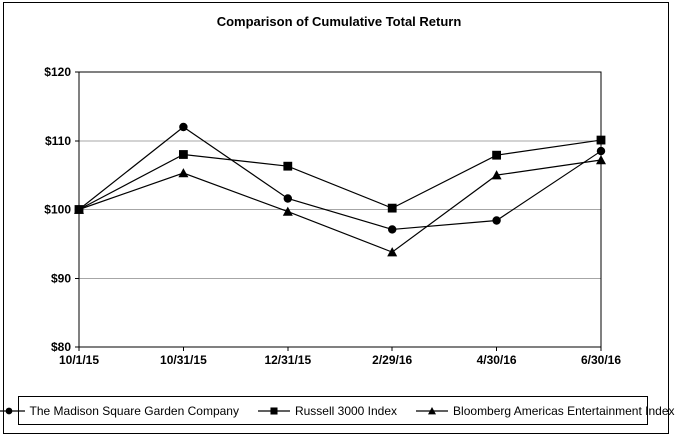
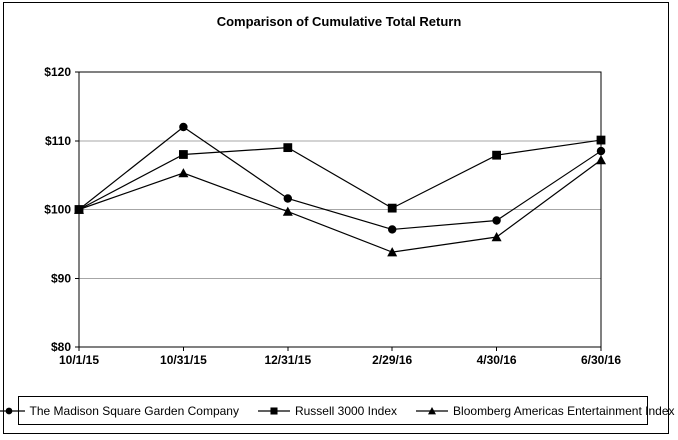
Russell 3000 Index/12/31/15: $106 -> $109
Bloomberg Americas Entertainment Index/4/30/16: $105 -> $96
